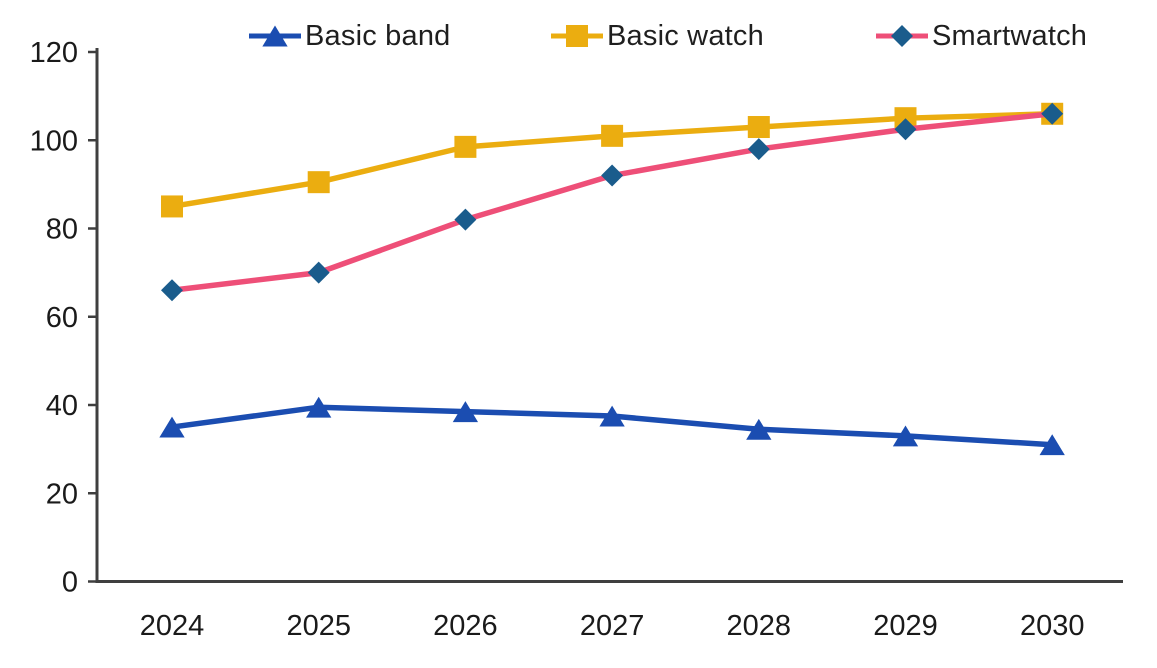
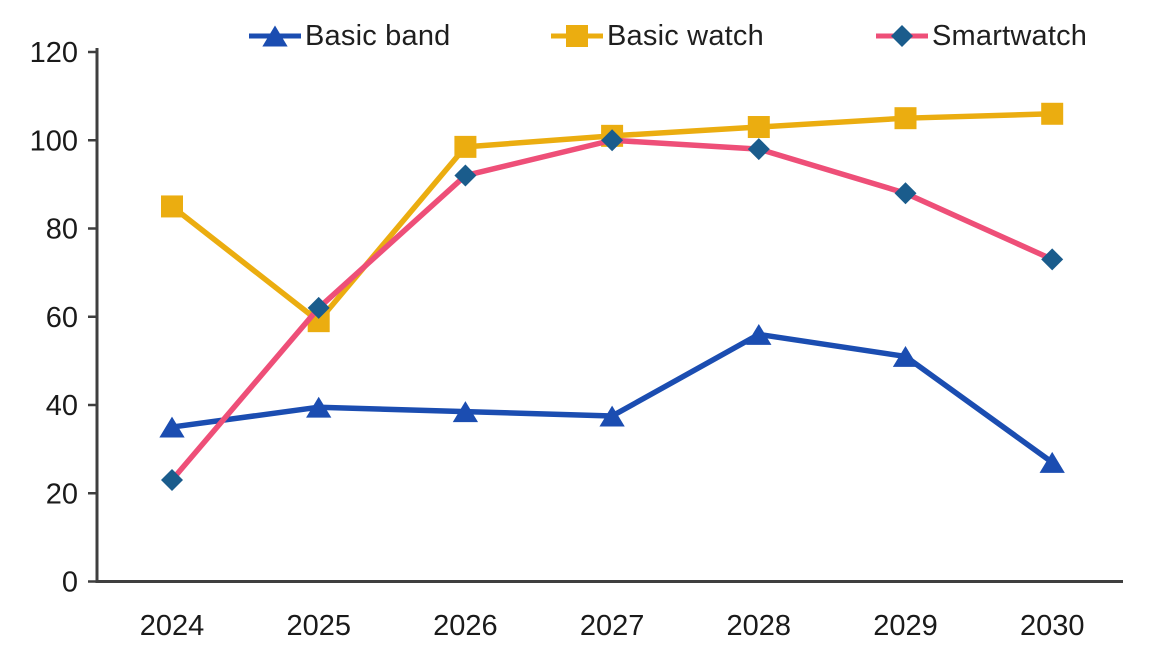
Smartwatch/2024: 66 -> 23
Basic watch/2025: 90 -> 59
Smartwatch/2025: 70 -> 62
Smartwatch/2026: 82 -> 92
Smartwatch/2027: 92 -> 100
Basic band/2028: 34 -> 56
Basic band/2029: 33 -> 51
Smartwatch/2029: 102 -> 88
Basic band/2030: 31 -> 27
Smartwatch/2030: 106 -> 73
